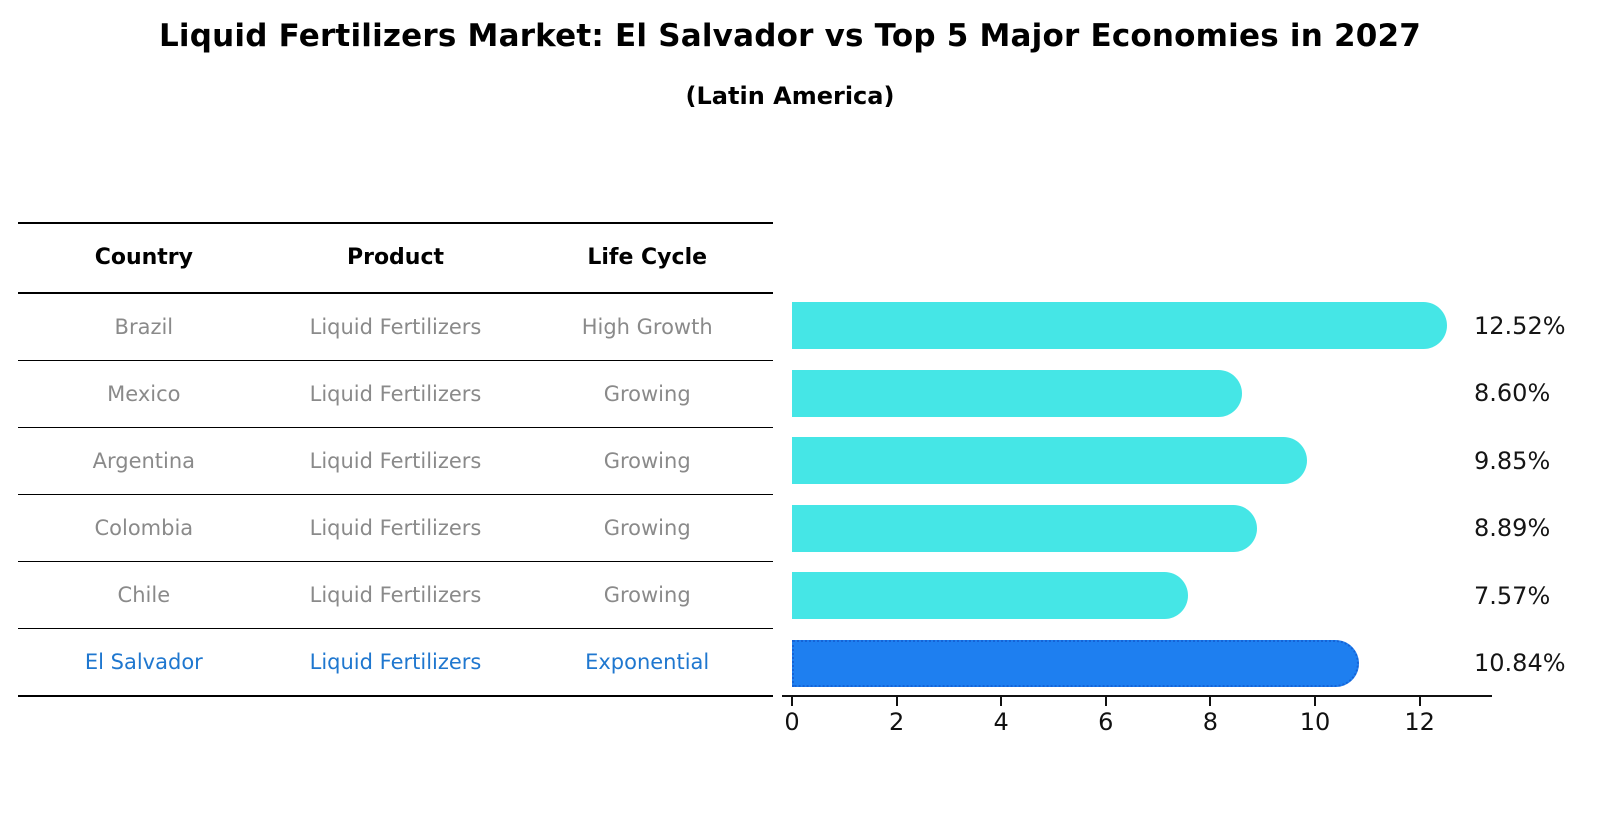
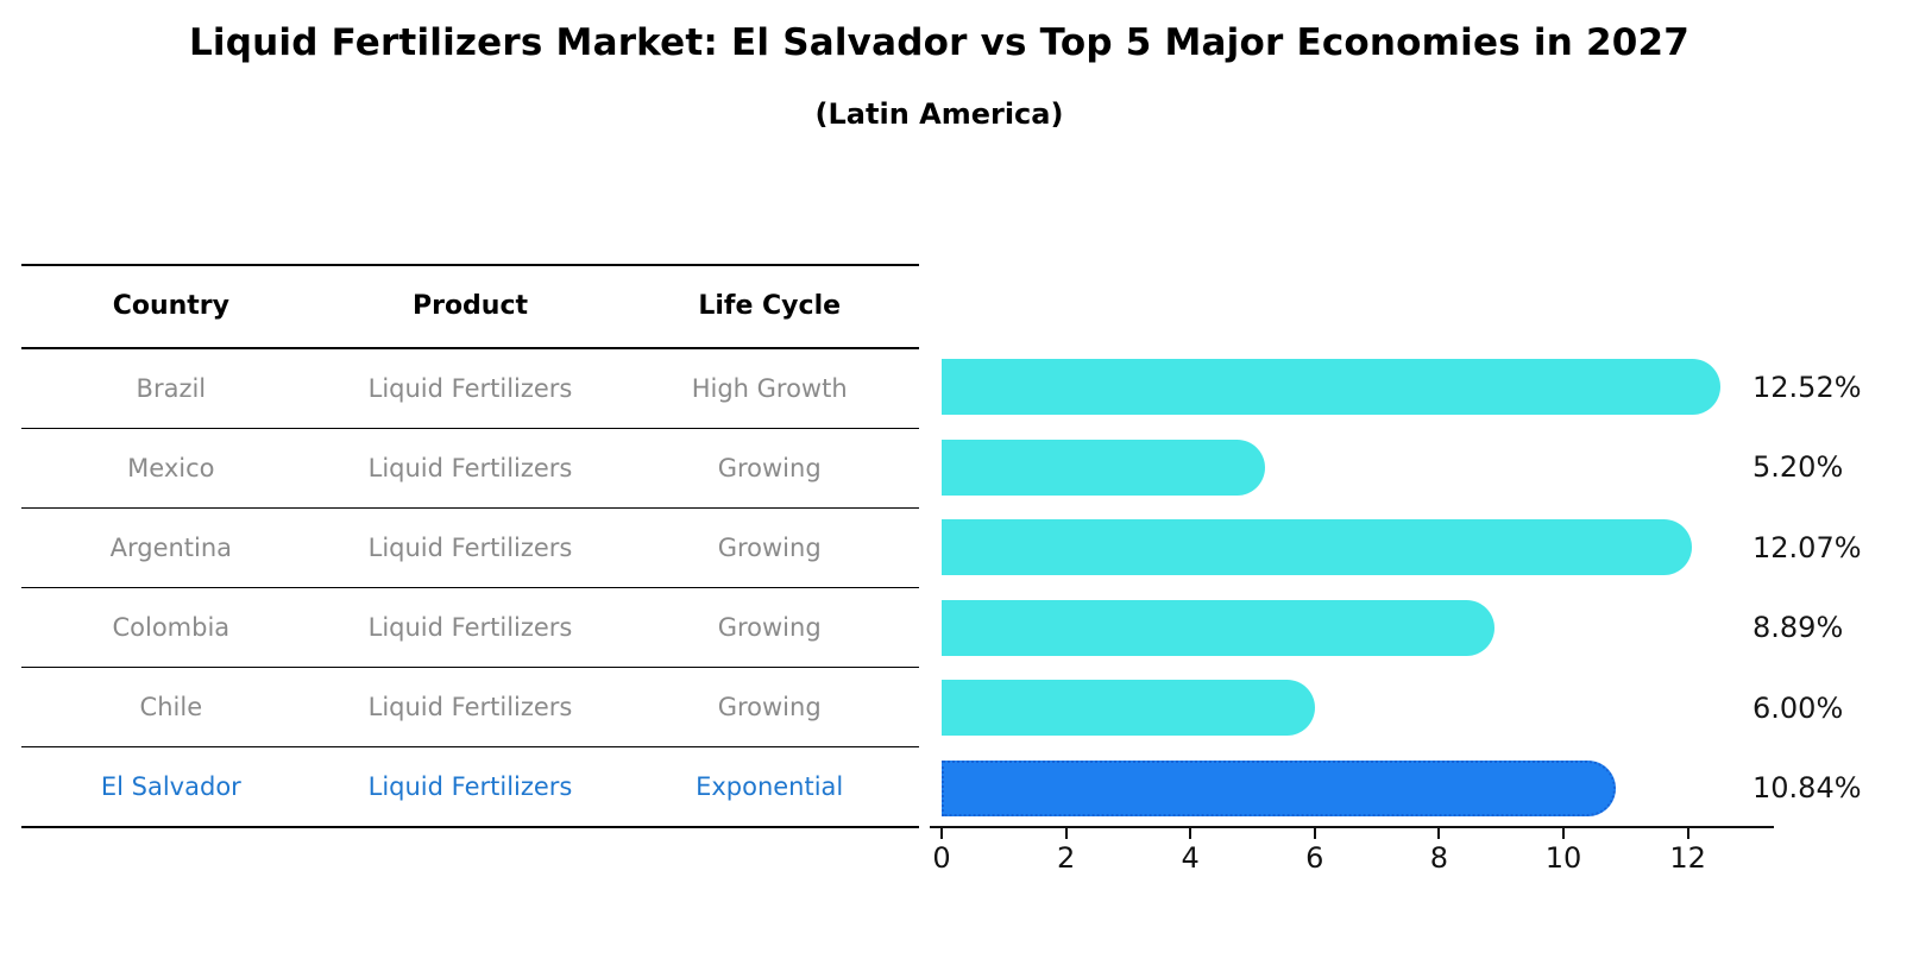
Mexico: 8.60% -> 5.20%
Argentina: 9.85% -> 12.07%
Chile: 7.57% -> 6.00%
